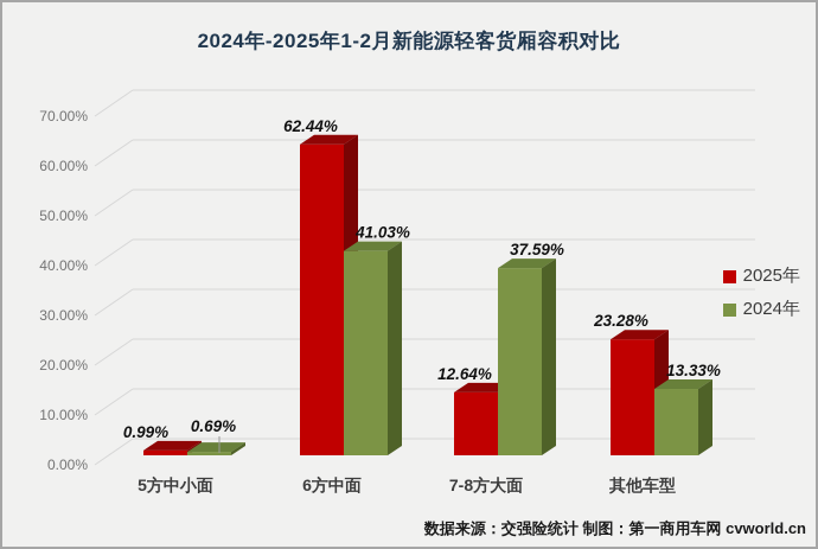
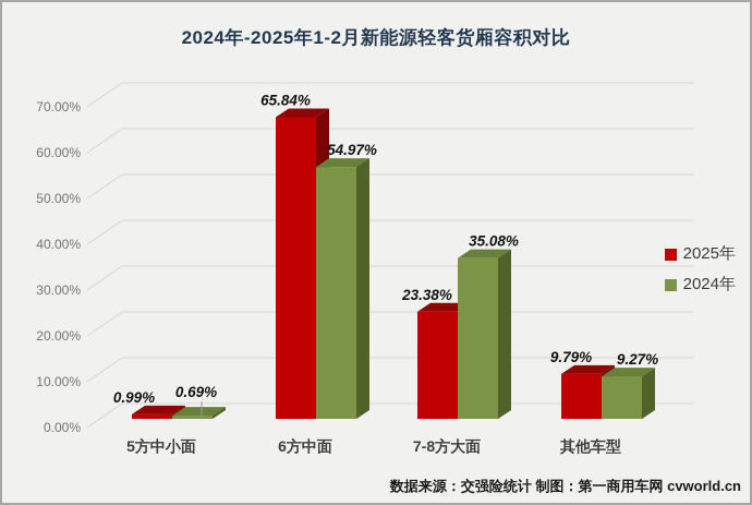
2025年/6方中面: 62.44% -> 65.84%
2024年/6方中面: 41.03% -> 54.97%
2025年/7-8方大面: 12.64% -> 23.38%
2024年/7-8方大面: 37.59% -> 35.08%
2025年/其他车型: 23.28% -> 9.79%
2024年/其他车型: 13.33% -> 9.27%
